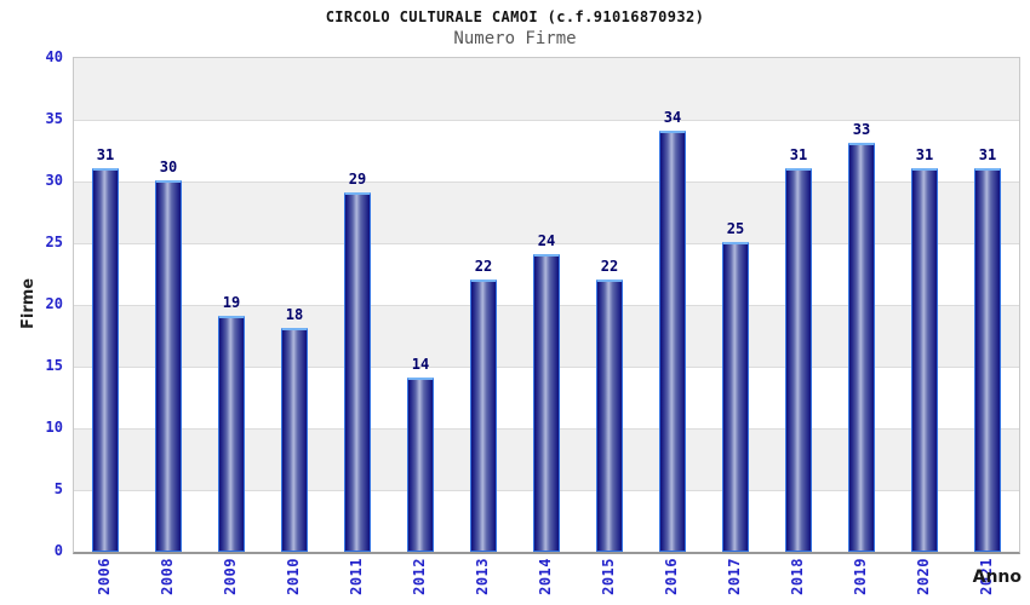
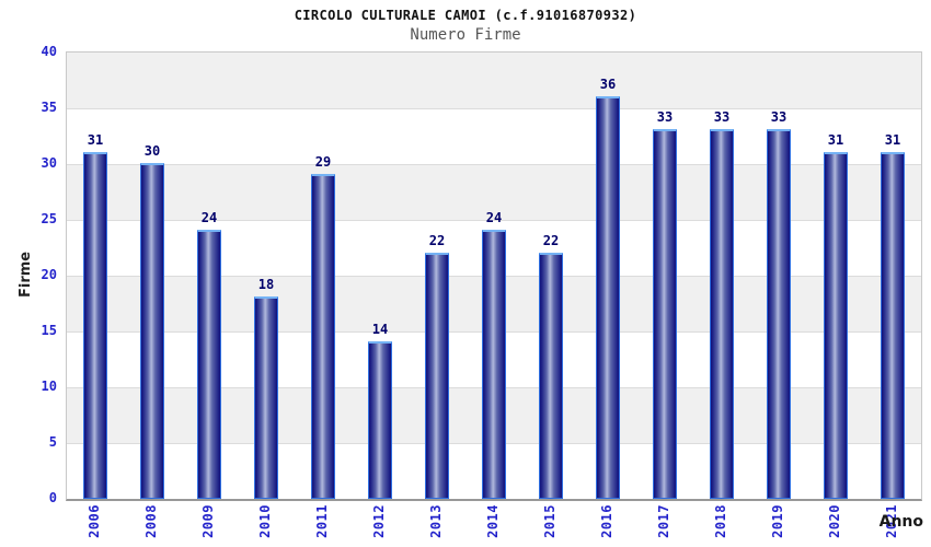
2009: 19 -> 24
2016: 34 -> 36
2017: 25 -> 33
2018: 31 -> 33
